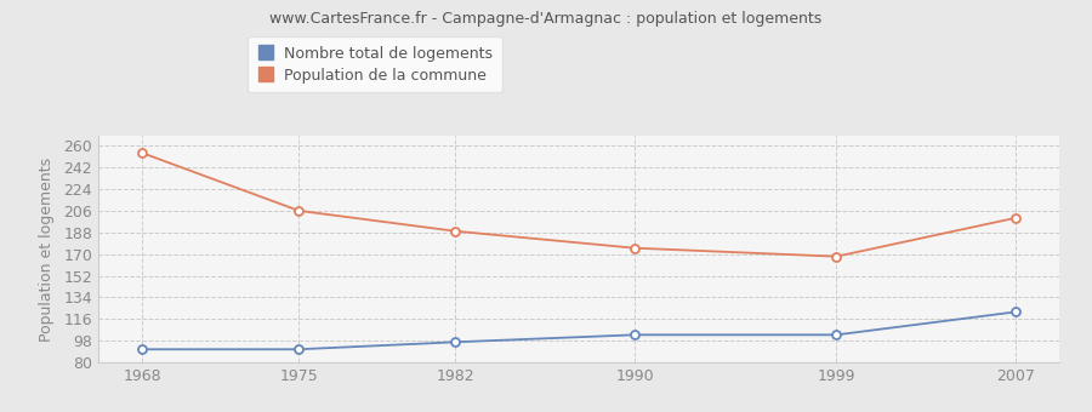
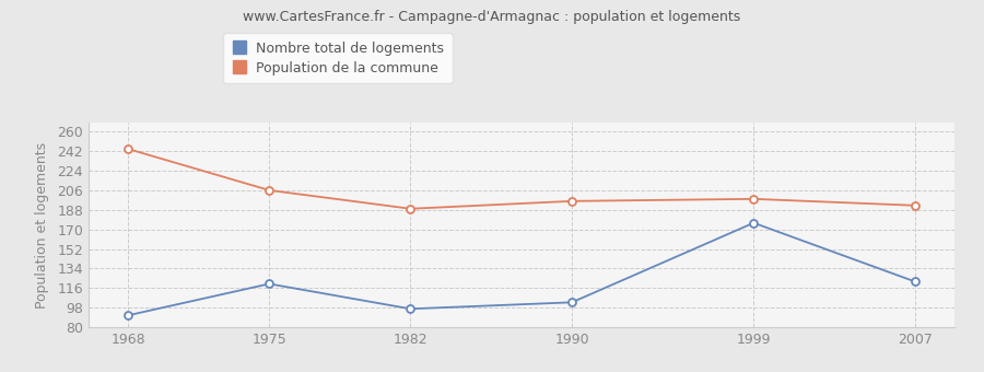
Population de la commune/1968: 254 -> 244
Nombre total de logements/1975: 91 -> 120
Population de la commune/1990: 175 -> 196
Nombre total de logements/1999: 103 -> 176
Population de la commune/1999: 168 -> 198
Population de la commune/2007: 200 -> 192
